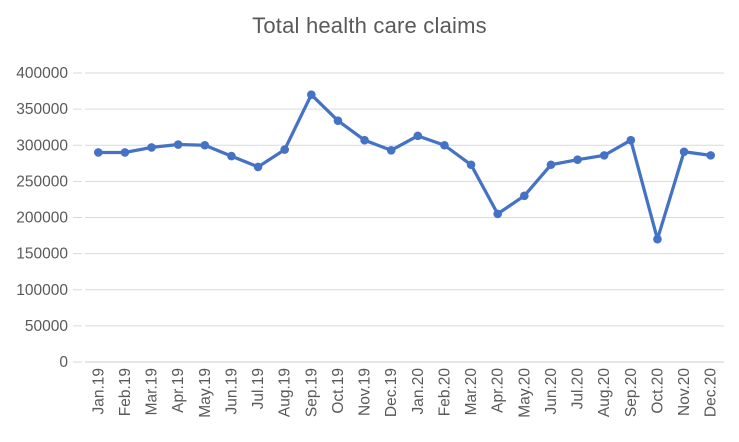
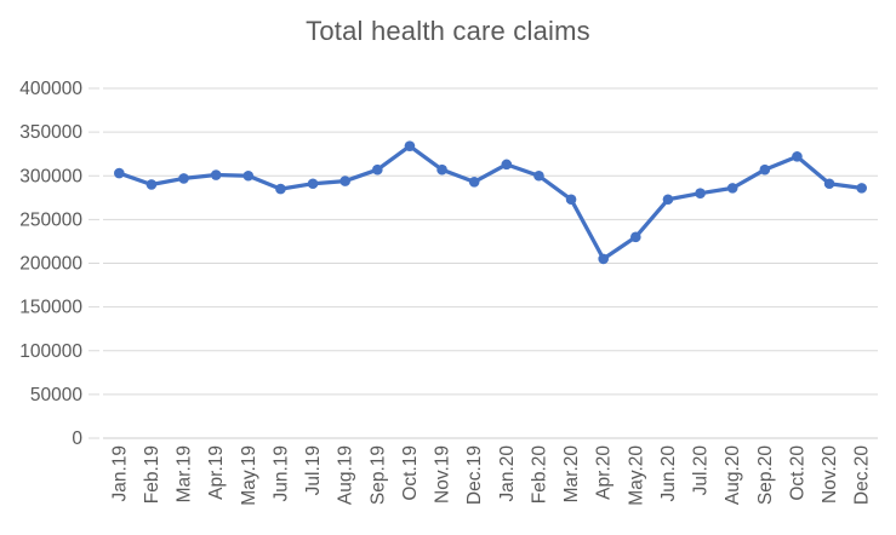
Jan.19: 290000 -> 300000
Jul.19: 270000 -> 290000
Sep.19: 370000 -> 310000
Oct.20: 170000 -> 320000
